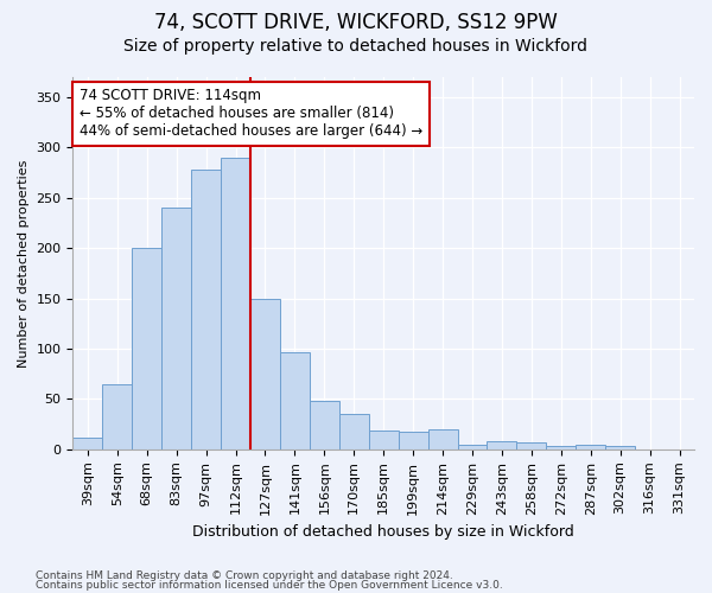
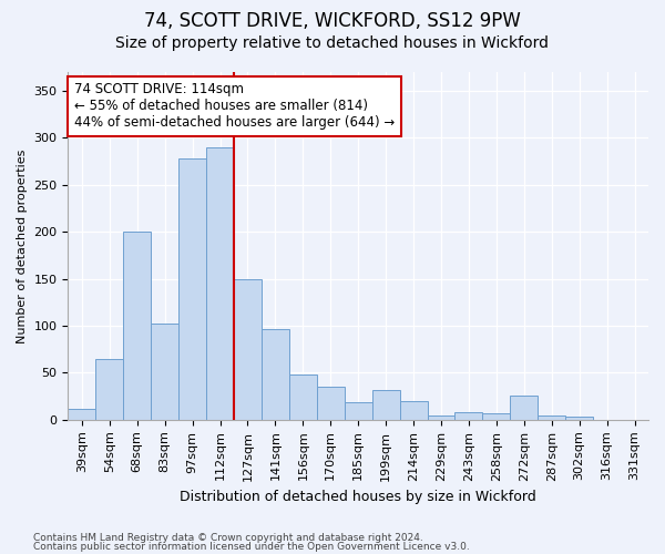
83sqm: 240 -> 102
199sqm: 18 -> 32
272sqm: 3 -> 26
